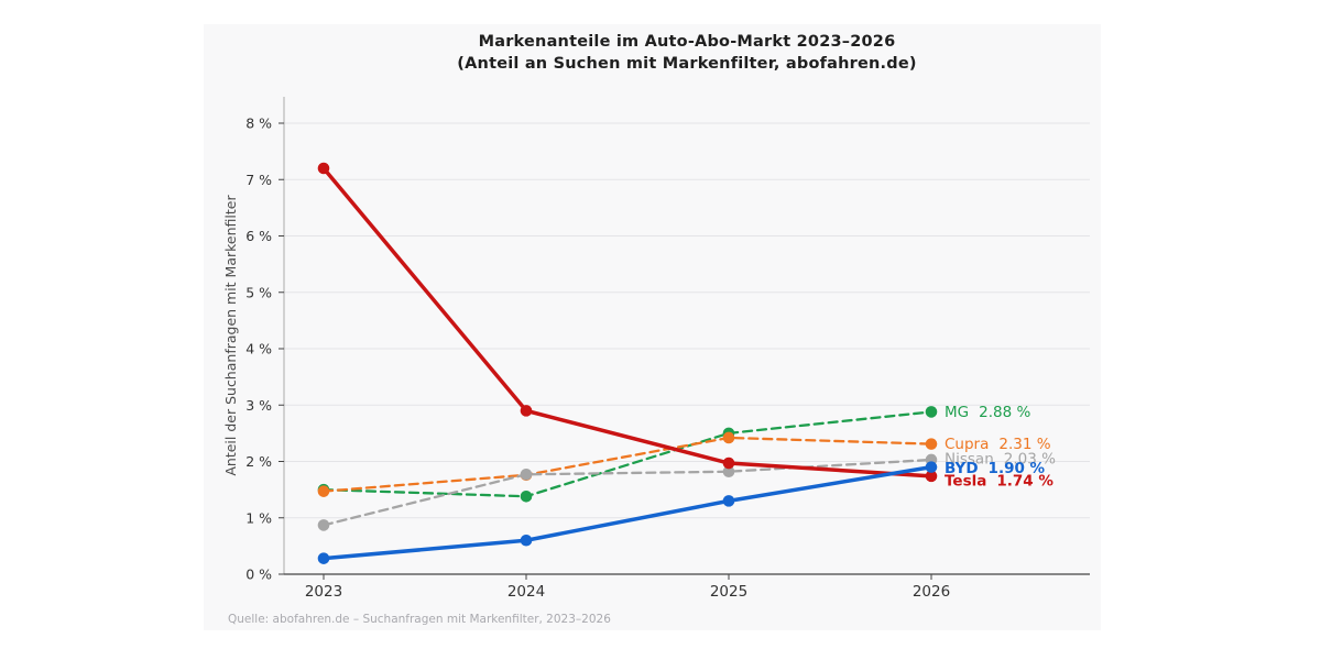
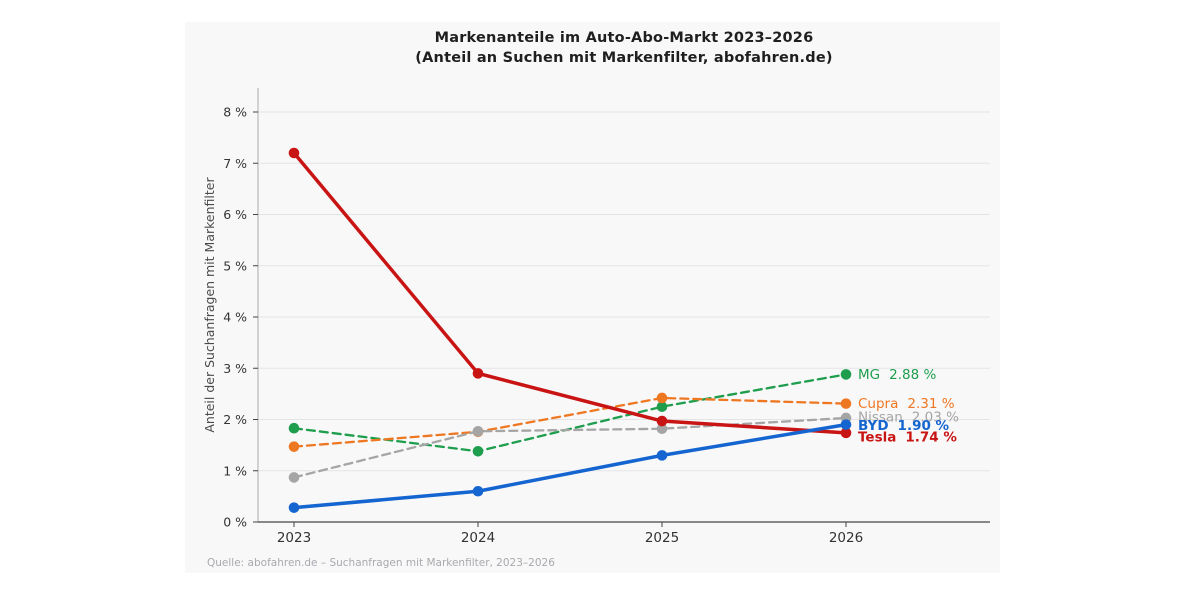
MG/2023: 1.5% -> 1.8%
MG/2025: 2.5% -> 2.2%
